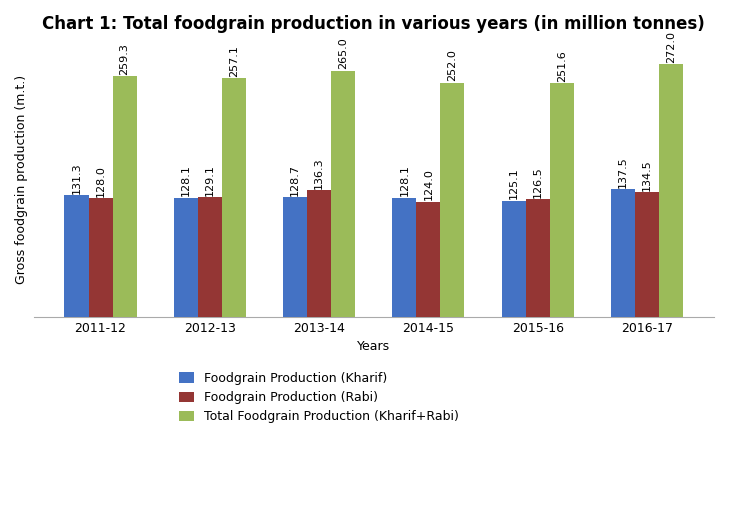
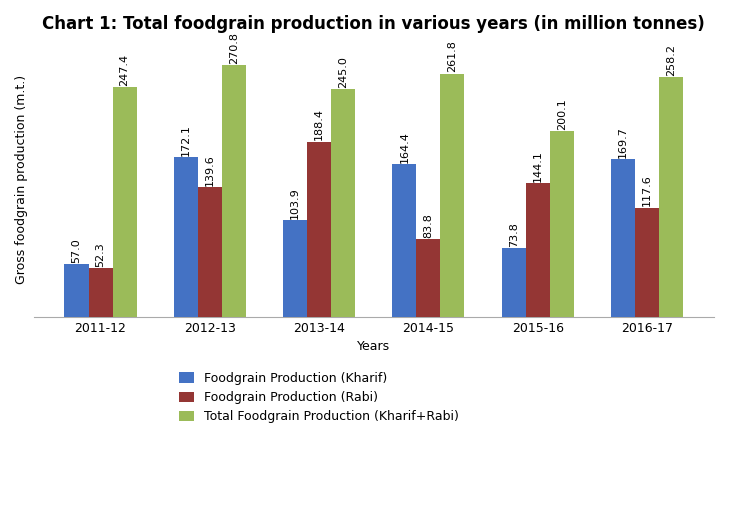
Foodgrain Production (Kharif)/2011-12: 131.3 -> 57.0
Foodgrain Production (Rabi)/2011-12: 128.0 -> 52.3
Total Foodgrain Production (Kharif+Rabi)/2011-12: 259.3 -> 247.4
Foodgrain Production (Kharif)/2012-13: 128.1 -> 172.1
Foodgrain Production (Rabi)/2012-13: 129.1 -> 139.6
Total Foodgrain Production (Kharif+Rabi)/2012-13: 257.1 -> 270.8
Foodgrain Production (Kharif)/2013-14: 128.7 -> 103.9
Foodgrain Production (Rabi)/2013-14: 136.3 -> 188.4
Total Foodgrain Production (Kharif+Rabi)/2013-14: 265.0 -> 245.0
Foodgrain Production (Kharif)/2014-15: 128.1 -> 164.4
Foodgrain Production (Rabi)/2014-15: 124.0 -> 83.8
Total Foodgrain Production (Kharif+Rabi)/2014-15: 252.0 -> 261.8
Foodgrain Production (Kharif)/2015-16: 125.1 -> 73.8
Foodgrain Production (Rabi)/2015-16: 126.5 -> 144.1
Total Foodgrain Production (Kharif+Rabi)/2015-16: 251.6 -> 200.1
Foodgrain Production (Kharif)/2016-17: 137.5 -> 169.7
Foodgrain Production (Rabi)/2016-17: 134.5 -> 117.6
Total Foodgrain Production (Kharif+Rabi)/2016-17: 272.0 -> 258.2
